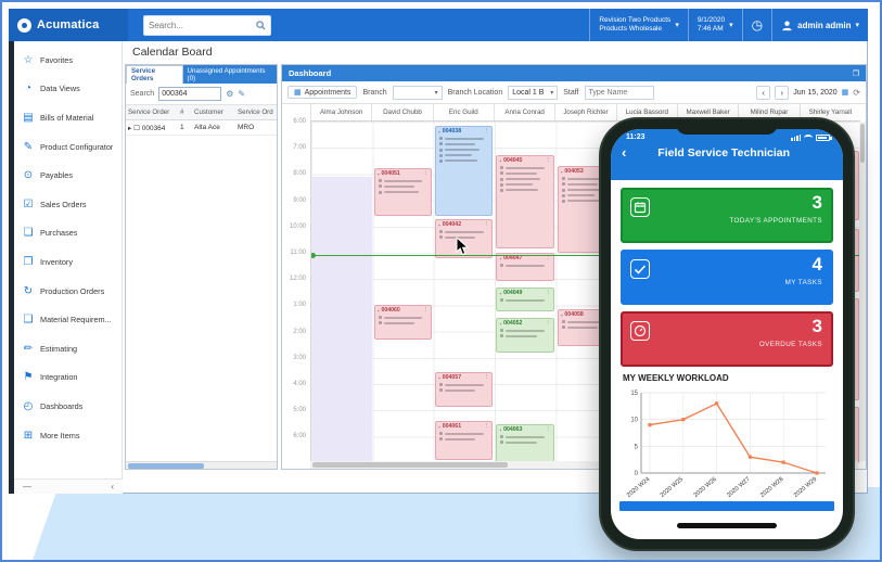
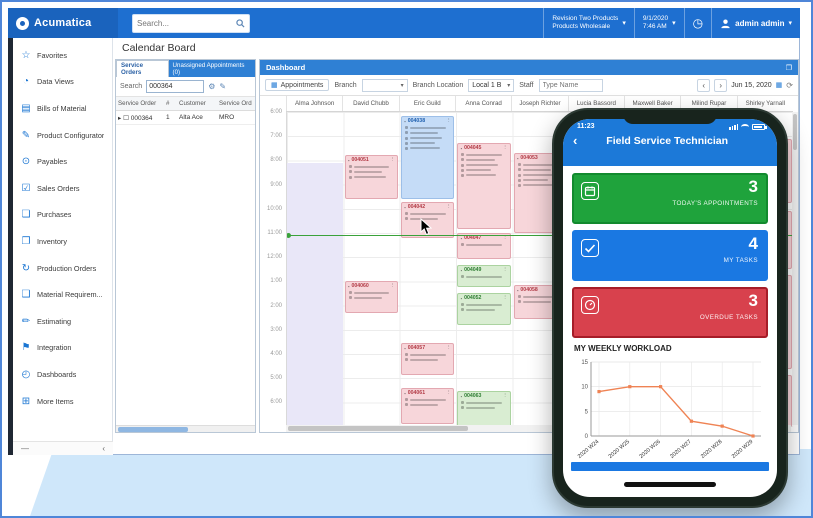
2020 W26: 13 -> 10
